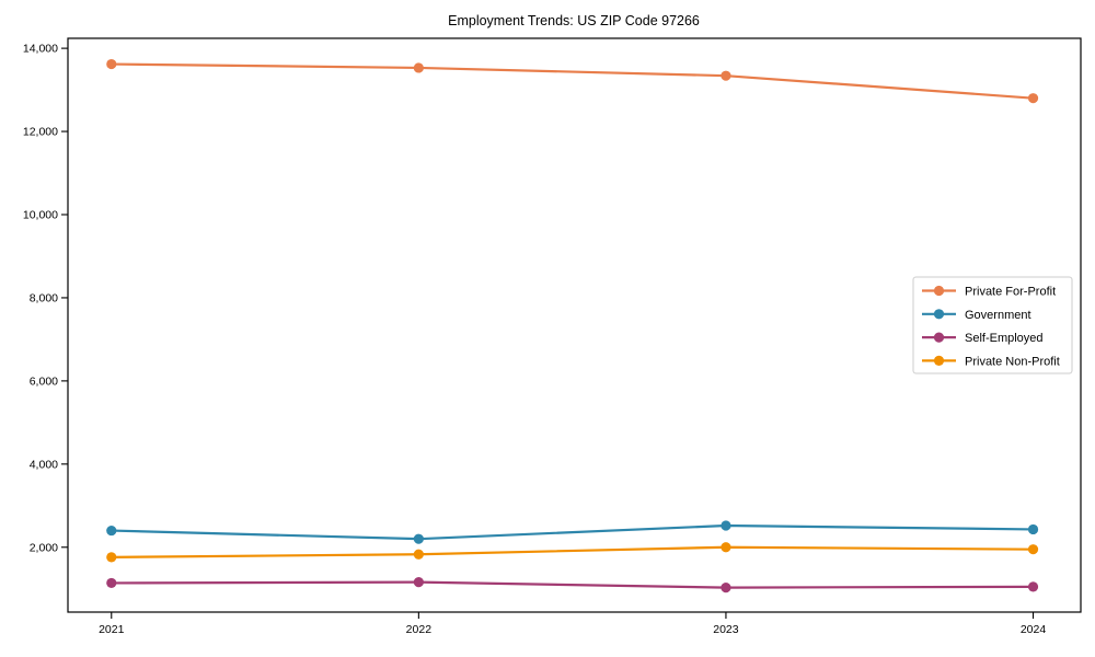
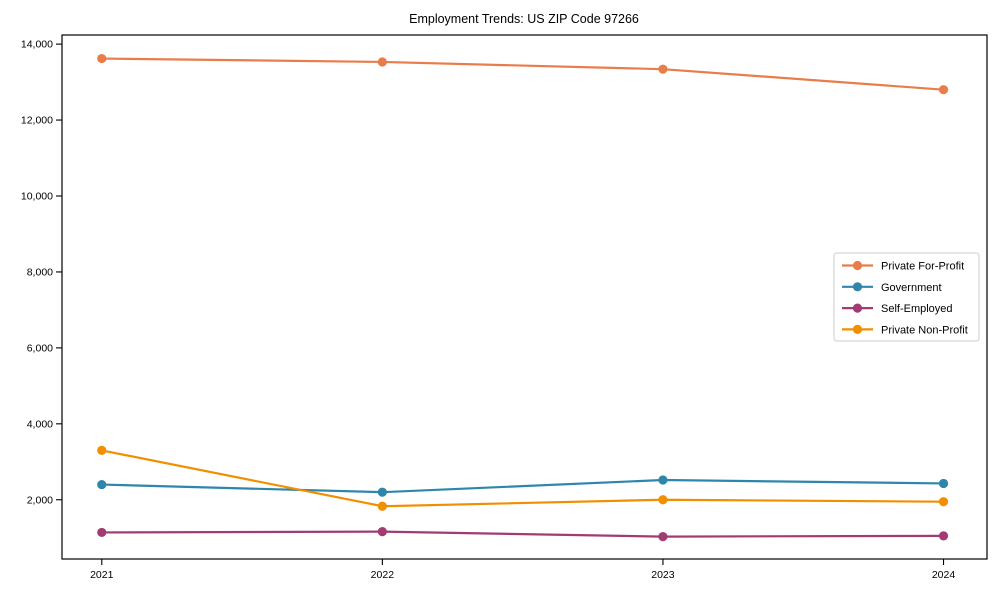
Private Non-Profit/2021: 1800 -> 3300
